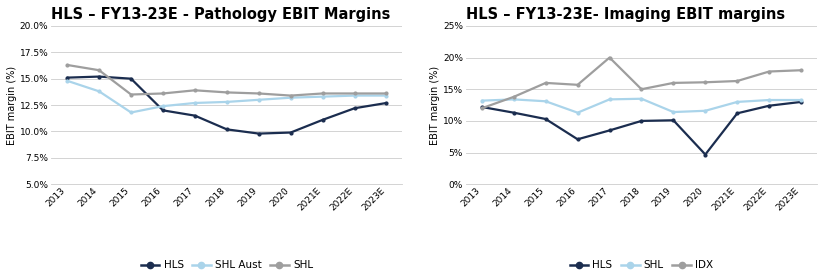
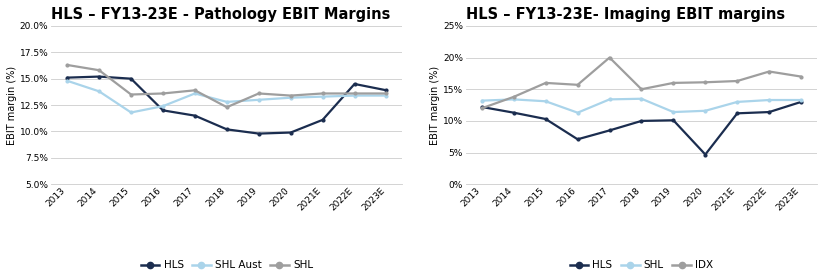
HLS – FY13-23E - Pathology EBIT Margins/SHL Aust/2017: 12.7% -> 13.6%
HLS – FY13-23E - Pathology EBIT Margins/SHL/2018: 13.7% -> 12.3%
HLS – FY13-23E - Pathology EBIT Margins/HLS/2022E: 12.2% -> 14.5%
HLS – FY13-23E - Pathology EBIT Margins/HLS/2023E: 12.7% -> 13.9%
HLS – FY13-23E- Imaging EBIT margins/HLS/2022E: 12.4% -> 11.4%
HLS – FY13-23E- Imaging EBIT margins/IDX/2023E: 18.0% -> 17.0%
